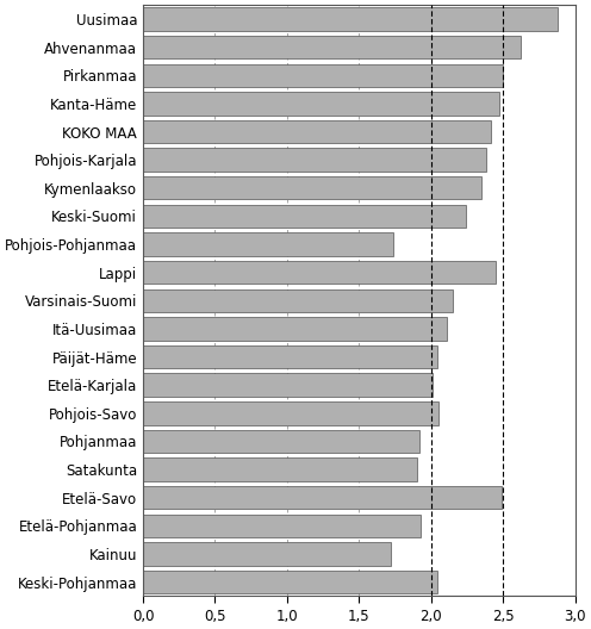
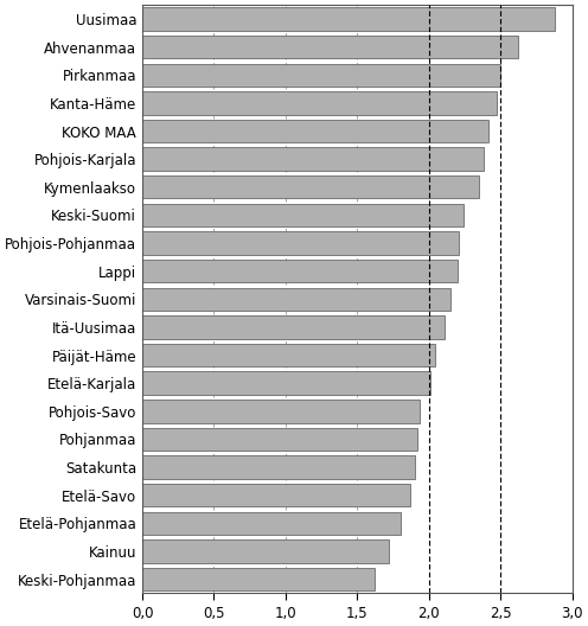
Pohjois-Pohjanmaa: 1,74 -> 2,21
Lappi: 2,45 -> 2,20
Pohjois-Savo: 2,05 -> 1,94
Etelä-Savo: 2,49 -> 1,87
Etelä-Pohjanmaa: 1,93 -> 1,80
Keski-Pohjanmaa: 2,04 -> 1,62
